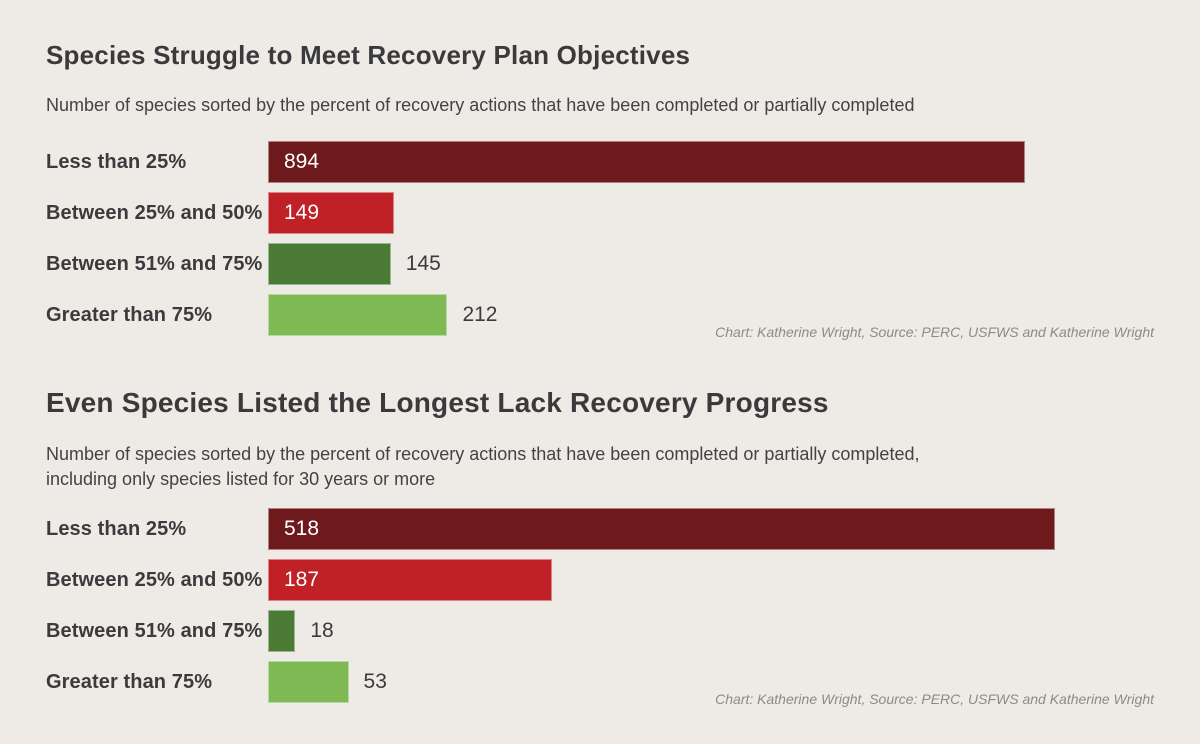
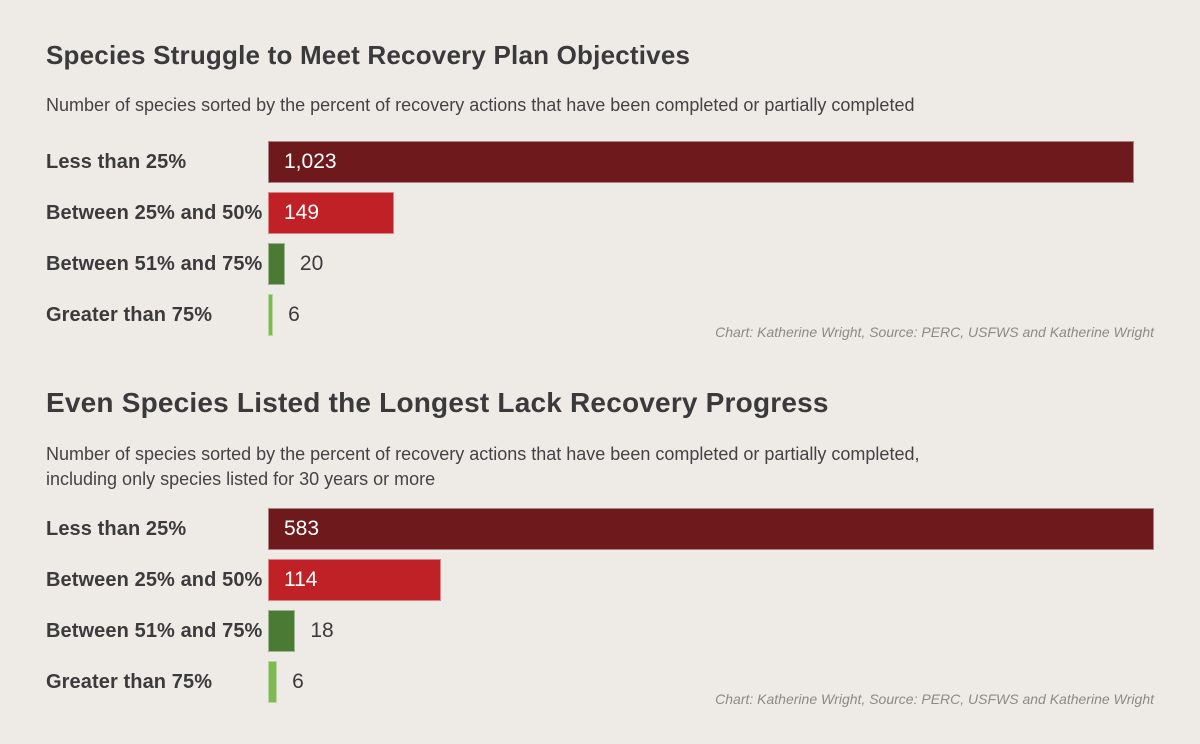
Species Struggle to Meet Recovery Plan Objectives/Less than 25%: 894 -> 1,023
Species Struggle to Meet Recovery Plan Objectives/Between 51% and 75%: 145 -> 20
Species Struggle to Meet Recovery Plan Objectives/Greater than 75%: 212 -> 6
Even Species Listed the Longest Lack Recovery Progress/Less than 25%: 518 -> 583
Even Species Listed the Longest Lack Recovery Progress/Between 25% and 50%: 187 -> 114
Even Species Listed the Longest Lack Recovery Progress/Greater than 75%: 53 -> 6
